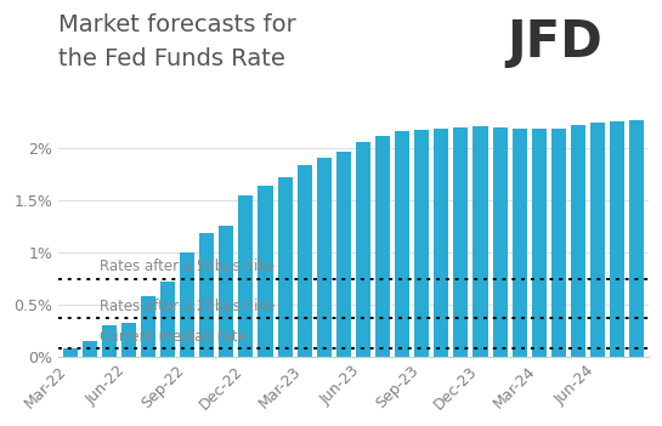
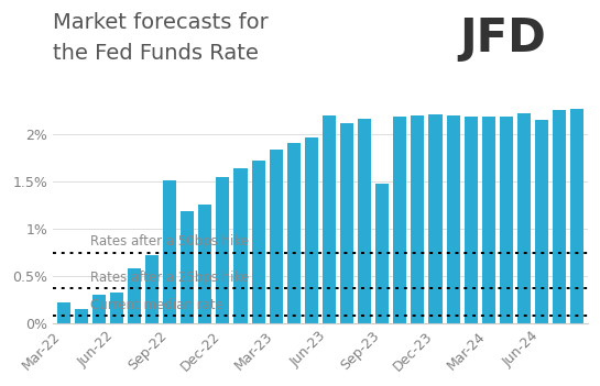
Mar-22: 0.09% -> 0.22%
Sep-22: 1.00% -> 1.52%
Jun-23: 2.06% -> 2.20%
Sep-23: 2.18% -> 1.48%
Jun-24: 2.25% -> 2.16%
